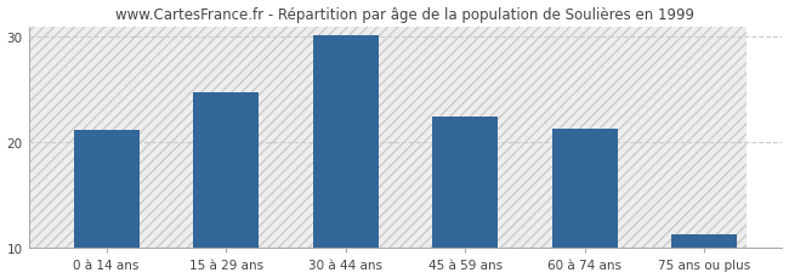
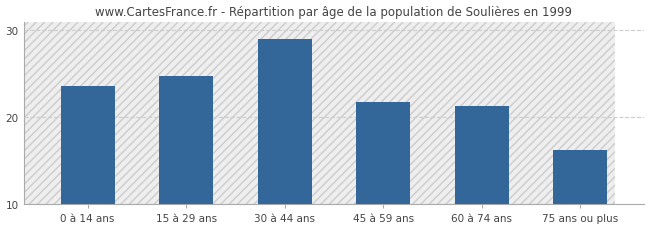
0 à 14 ans: 21.2 -> 23.6
30 à 44 ans: 30.1 -> 29.0
45 à 59 ans: 22.5 -> 21.8
75 ans ou plus: 11.3 -> 16.2
